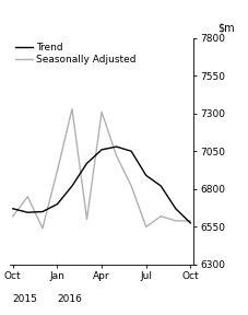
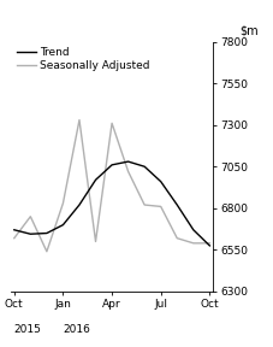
Seasonally Adjusted/Jan: 6920 -> 6830
Trend/Jul: 6890 -> 6960
Seasonally Adjusted/Jul: 6550 -> 6810
